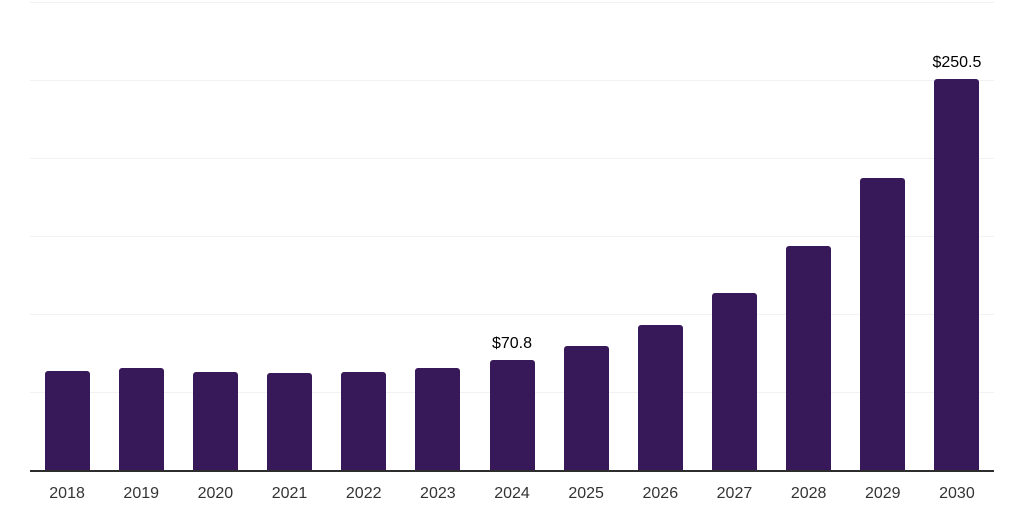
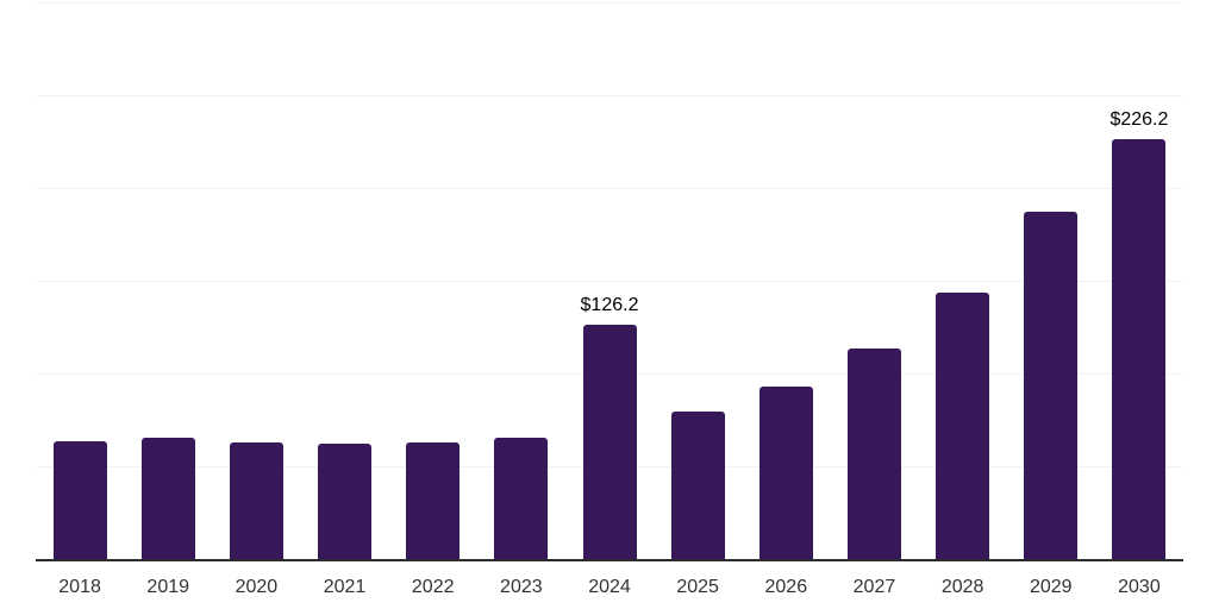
2024: $70.8 -> $126.2
2030: $250.5 -> $226.2
